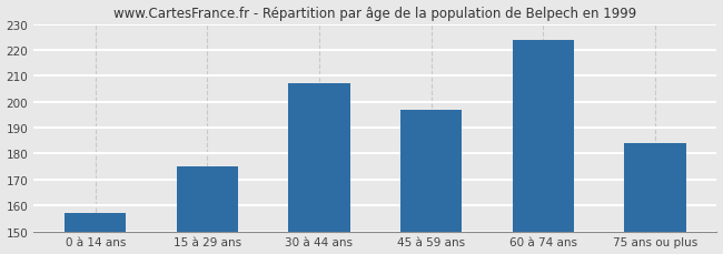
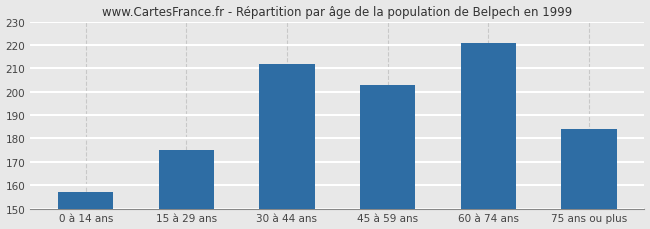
30 à 44 ans: 207 -> 212
45 à 59 ans: 197 -> 203
60 à 74 ans: 224 -> 221
